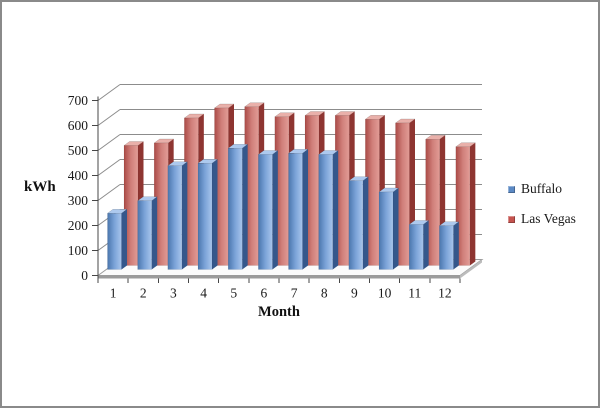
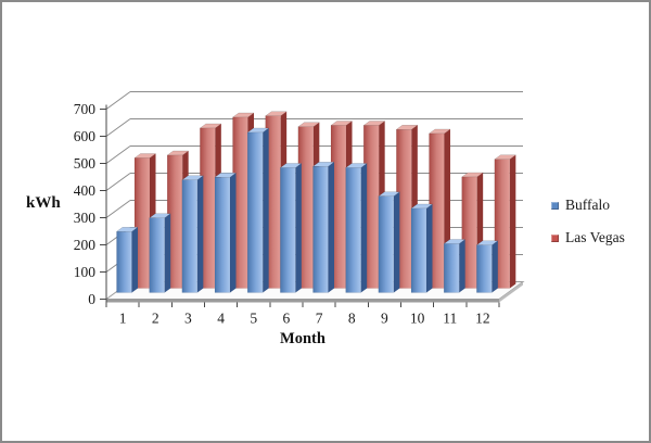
Buffalo/5: 480 -> 590
Las Vegas/11: 500 -> 410
